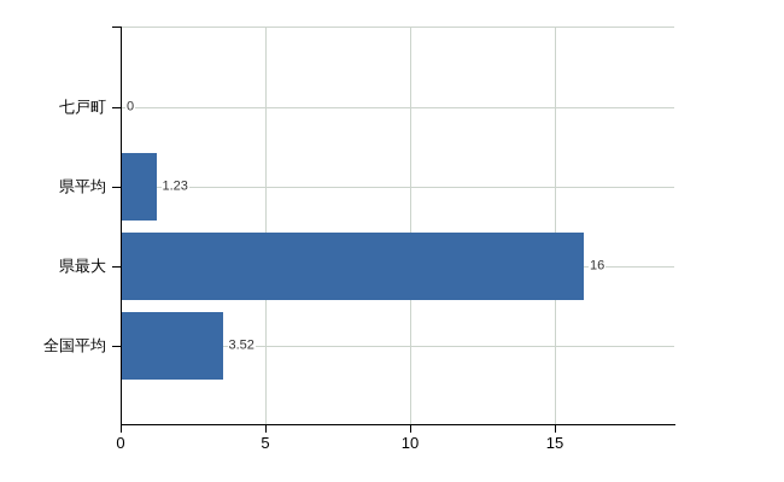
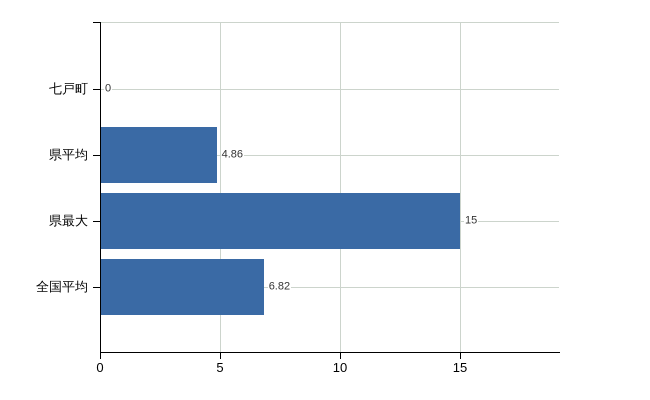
県平均: 1.23 -> 4.86
県最大: 16 -> 15
全国平均: 3.52 -> 6.82
